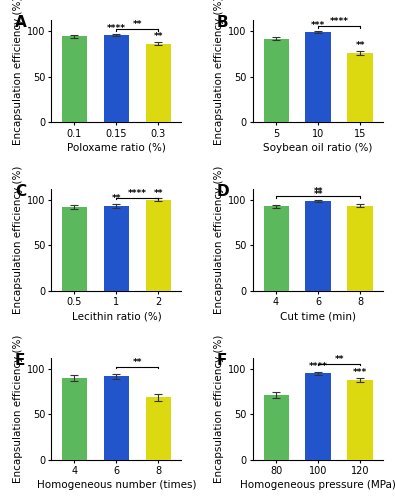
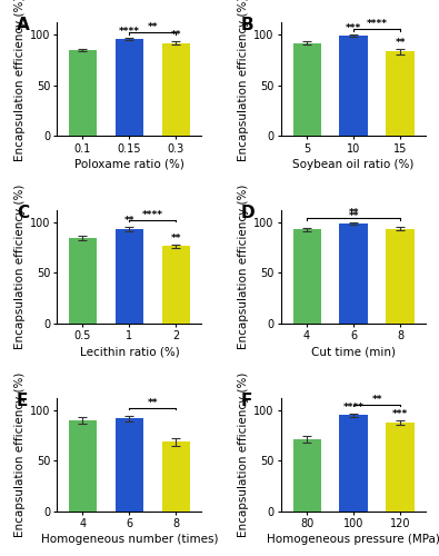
0.1: 94 -> 84
0.3: 86 -> 92
15: 76 -> 83
0.5: 92 -> 84
2: 100 -> 76
